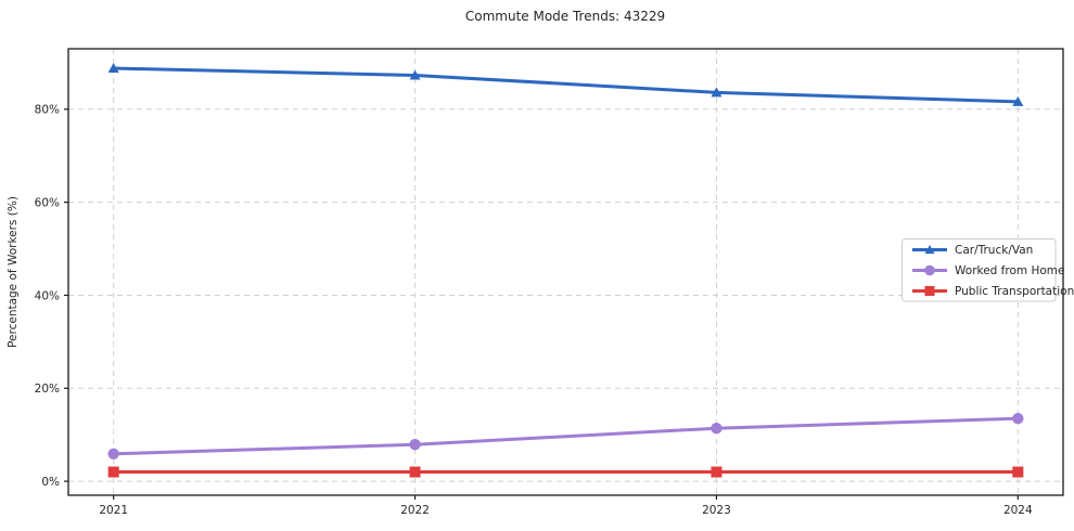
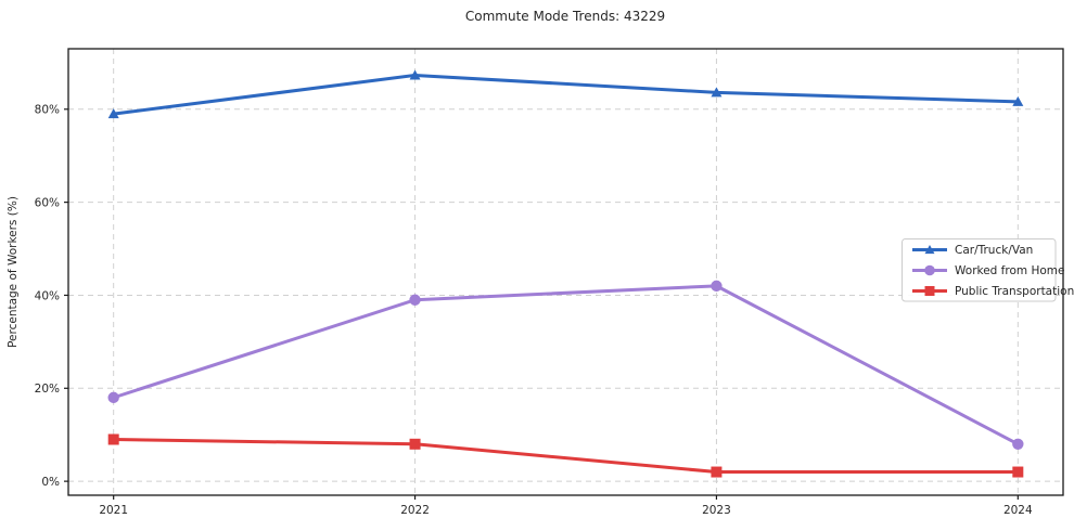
Car/Truck/Van/2021: 89% -> 79%
Worked from Home/2021: 6% -> 18%
Public Transportation/2021: 2% -> 9%
Worked from Home/2022: 8% -> 39%
Public Transportation/2022: 2% -> 8%
Worked from Home/2023: 11% -> 42%
Worked from Home/2024: 14% -> 8%
